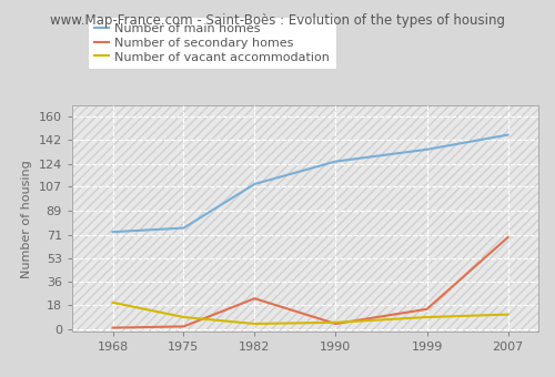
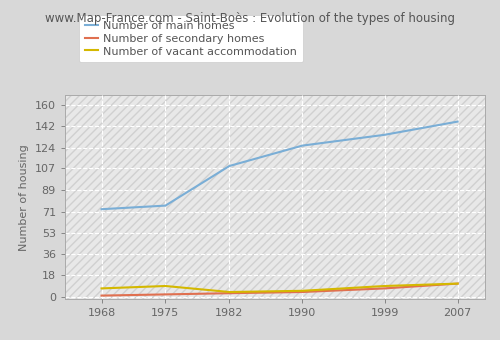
Number of vacant accommodation/1968: 20 -> 7
Number of secondary homes/1982: 23 -> 3
Number of secondary homes/1999: 15 -> 7
Number of secondary homes/2007: 69 -> 11
